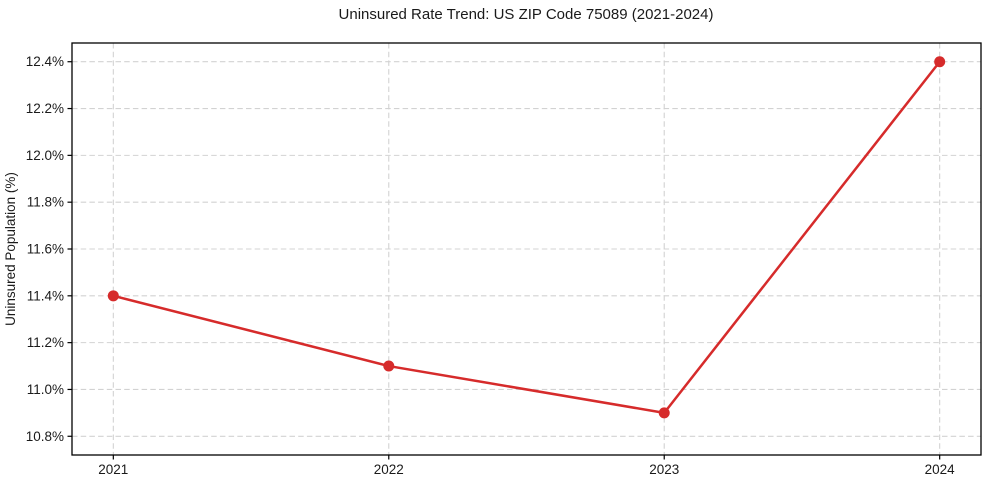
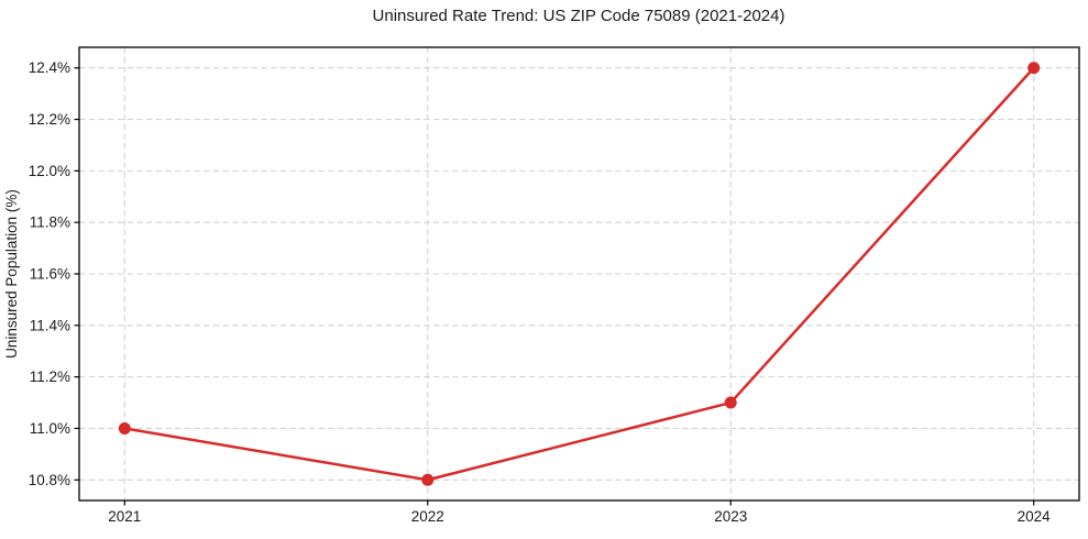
2021: 11.4% -> 11.0%
2022: 11.1% -> 10.8%
2023: 10.9% -> 11.1%
